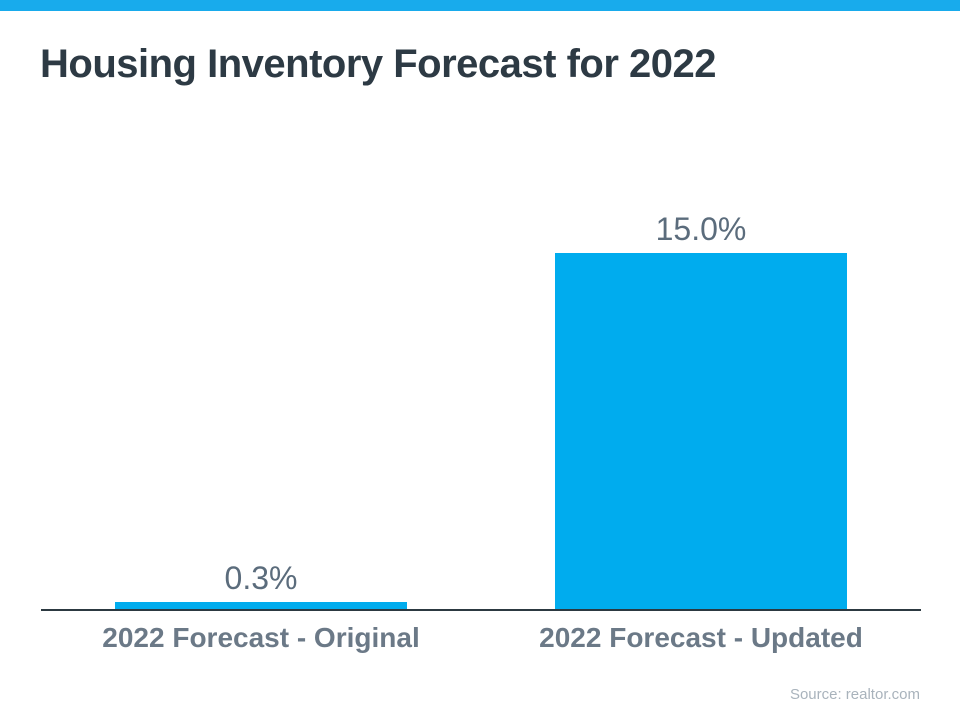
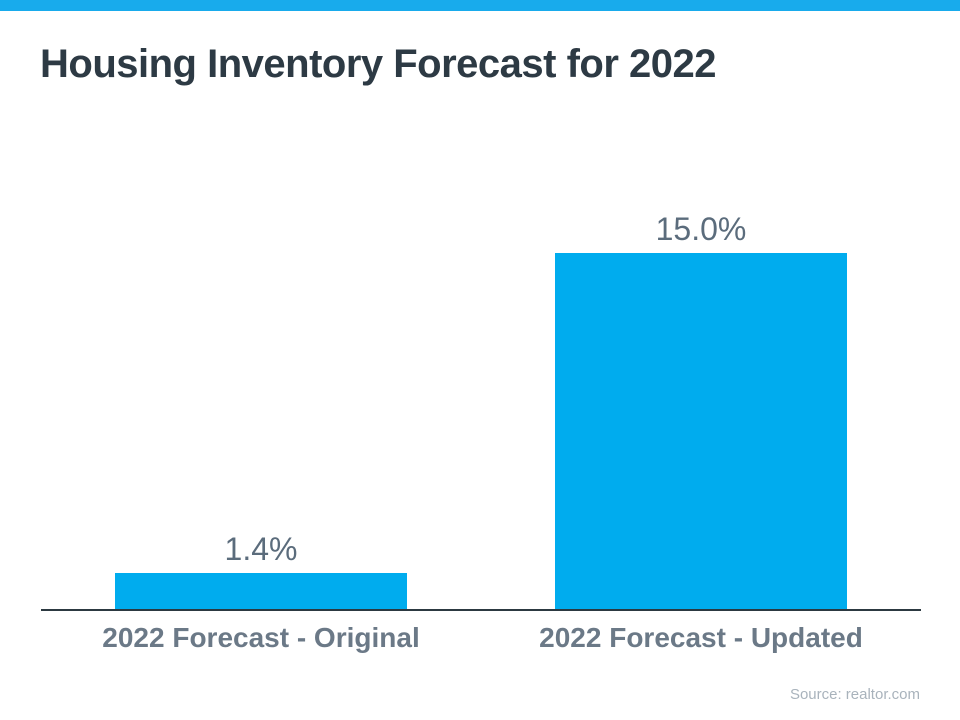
2022 Forecast - Original: 0.3% -> 1.4%
